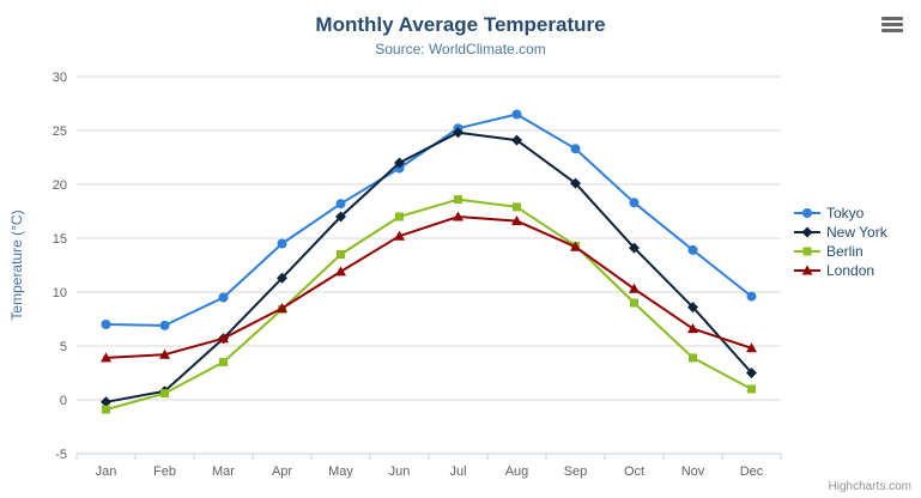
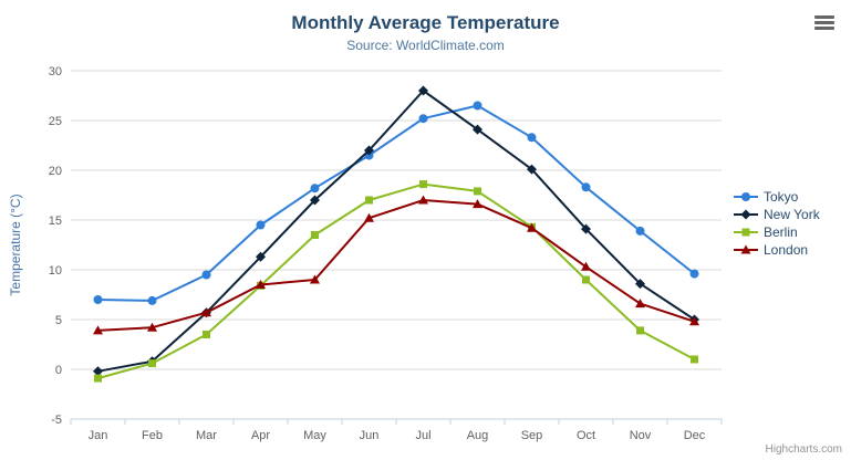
London/May: 12 -> 9
New York/Jul: 25 -> 28
New York/Dec: 2 -> 5
